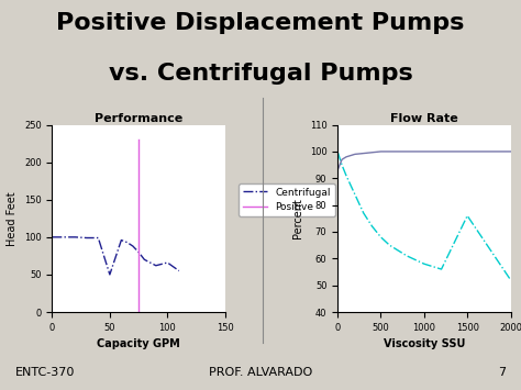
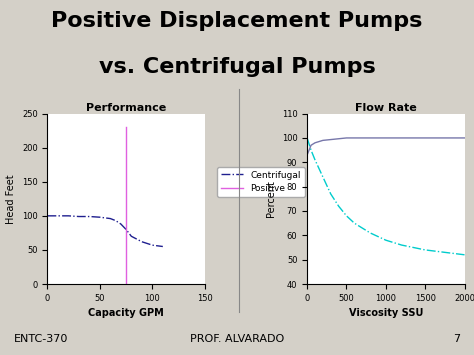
Performance/50: 50 -> 98
Performance/100: 66 -> 57
Flow Rate/Centrifugal/1500: 76 -> 54
